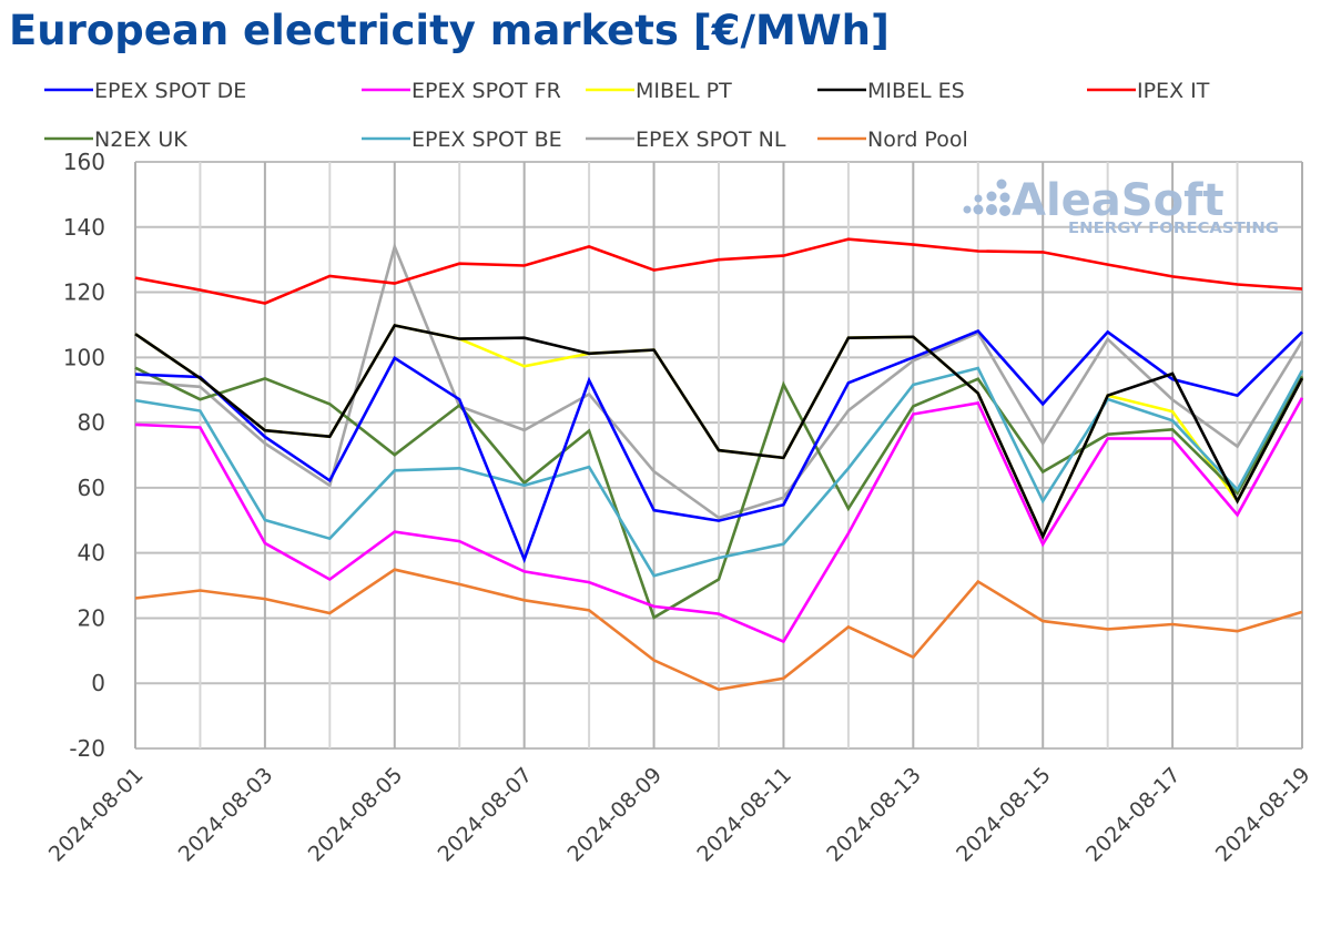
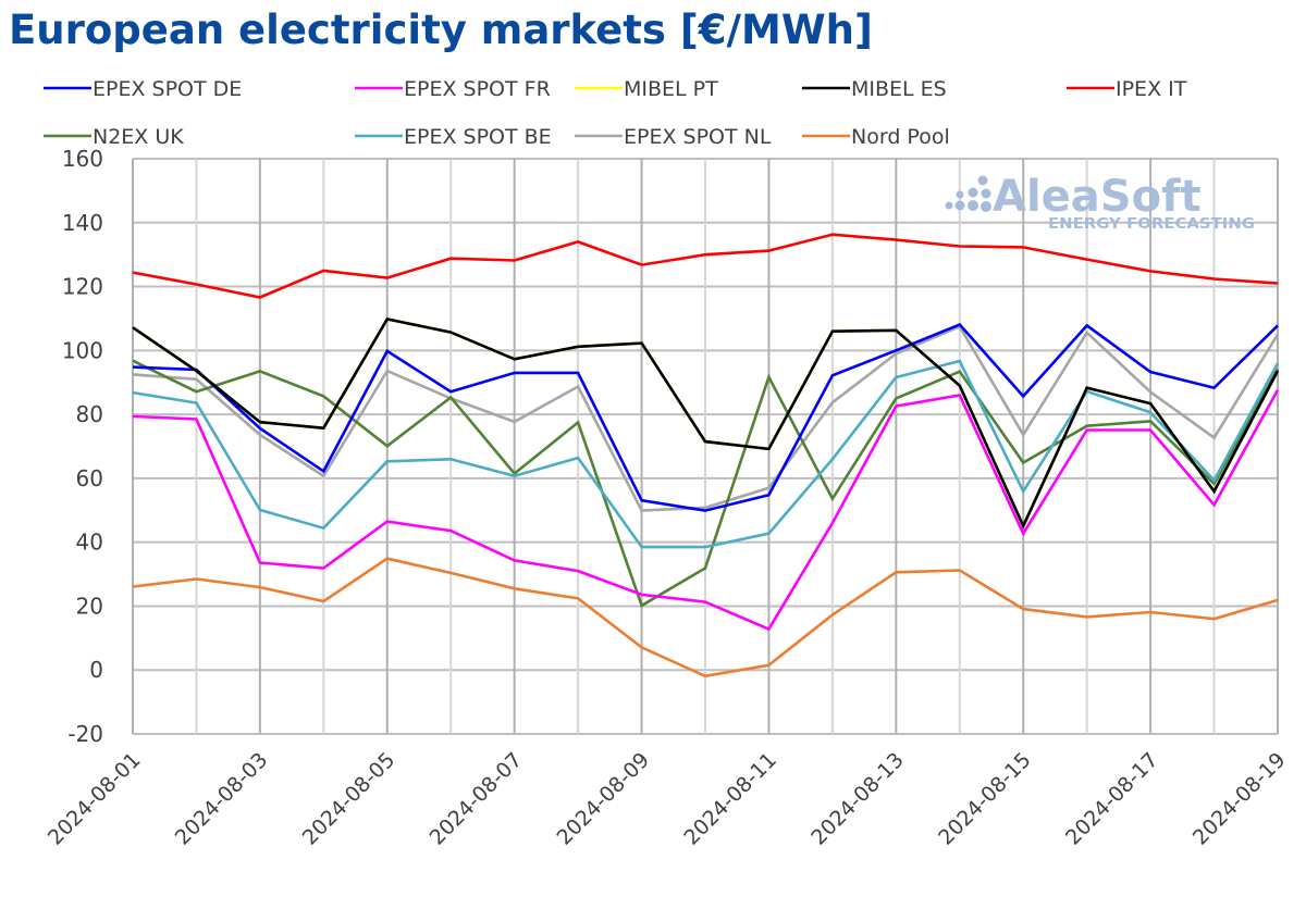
EPEX SPOT FR/2024-08-03: 43 -> 34
EPEX SPOT NL/2024-08-05: 134 -> 94
EPEX SPOT DE/2024-08-07: 38 -> 93
MIBEL ES/2024-08-07: 106 -> 97
EPEX SPOT BE/2024-08-09: 33 -> 38
EPEX SPOT NL/2024-08-09: 65 -> 50
Nord Pool/2024-08-13: 8 -> 31
MIBEL ES/2024-08-17: 95 -> 83
